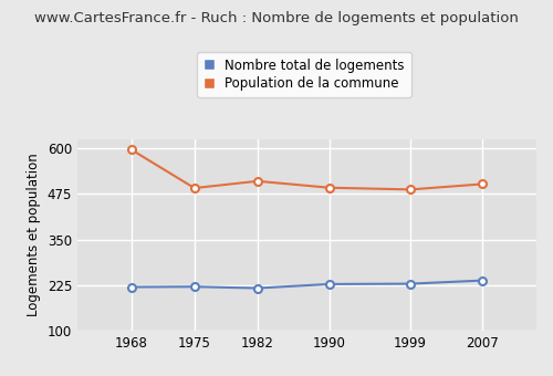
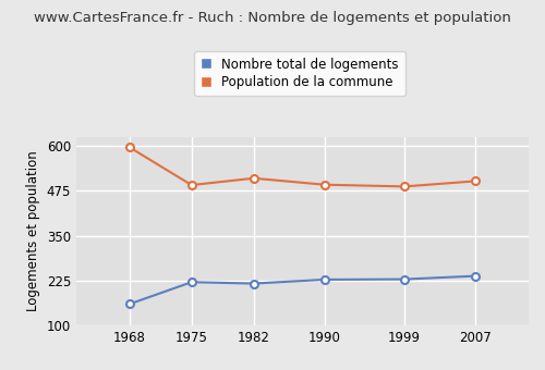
Nombre total de logements/1968: 220 -> 160
